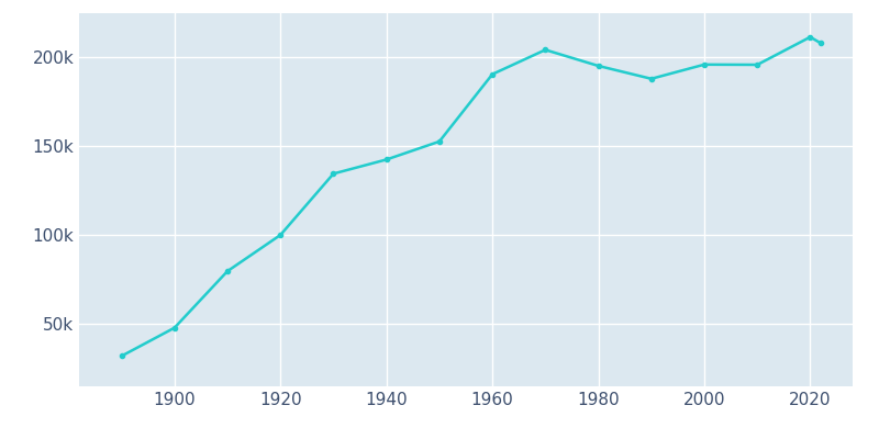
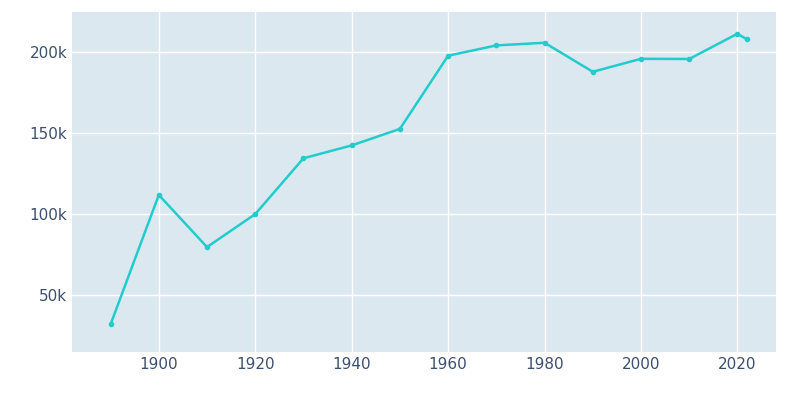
1900: 48k -> 112k
1960: 191k -> 198k
1980: 195k -> 206k
